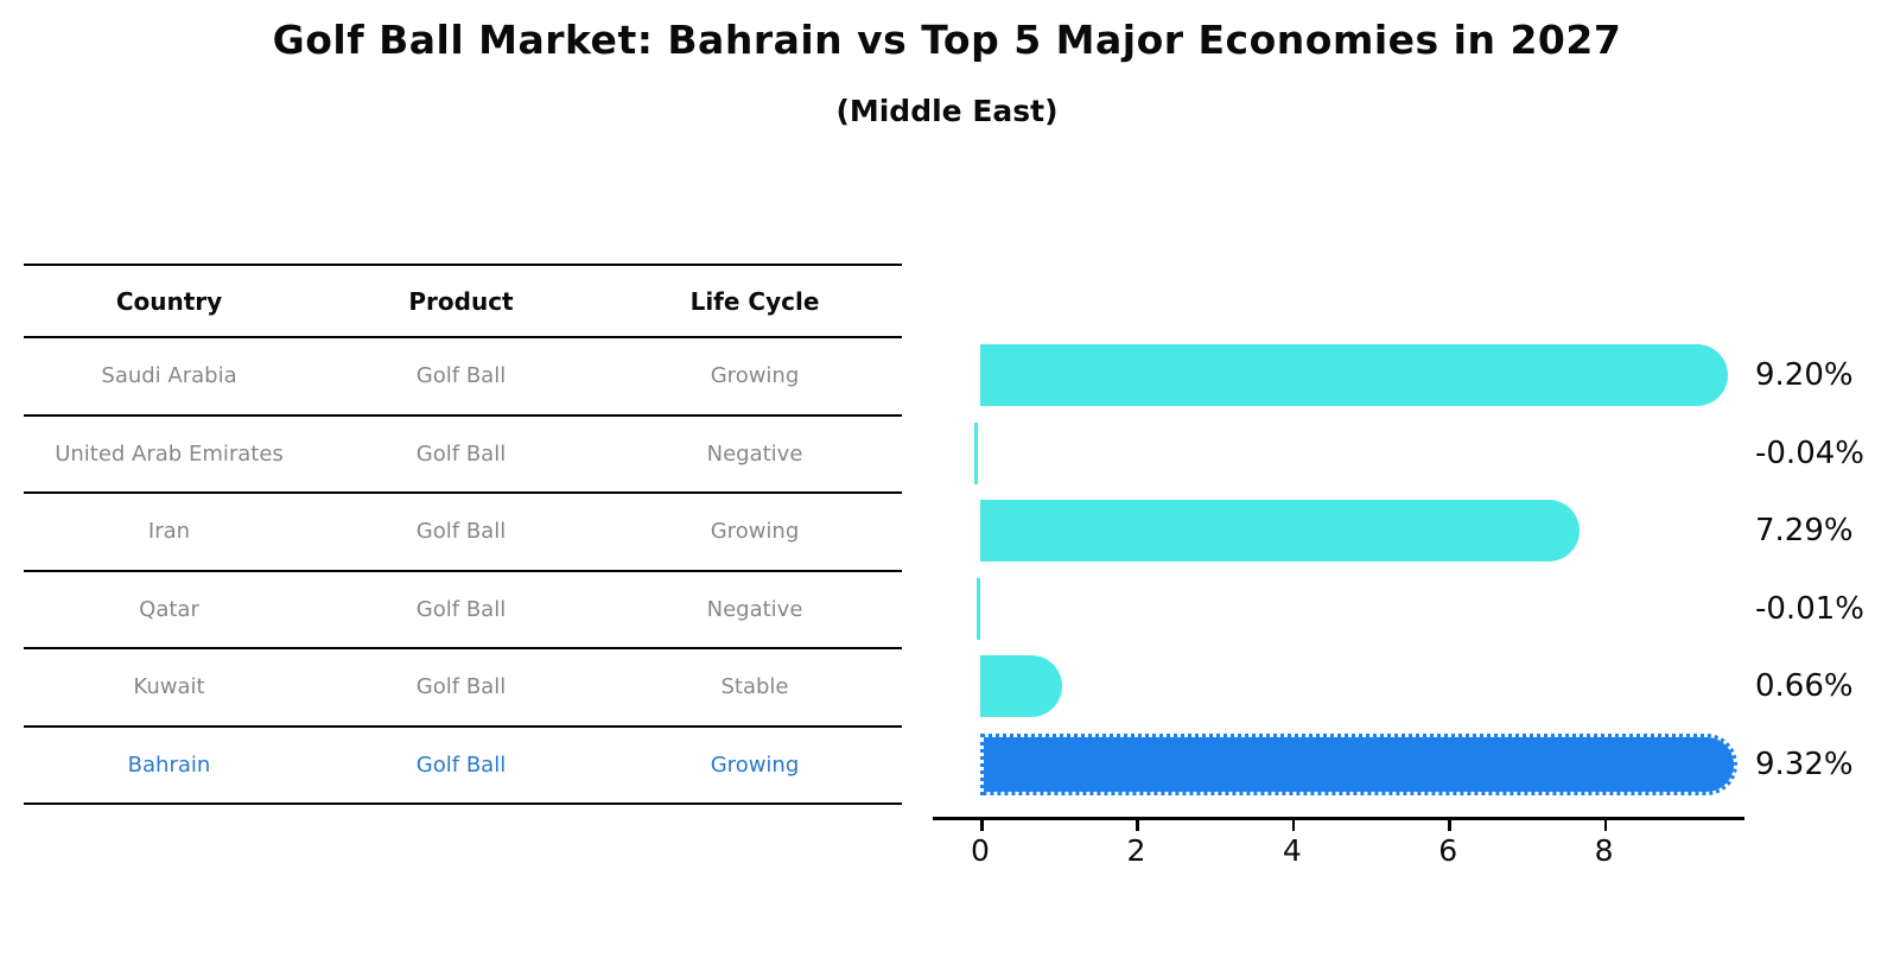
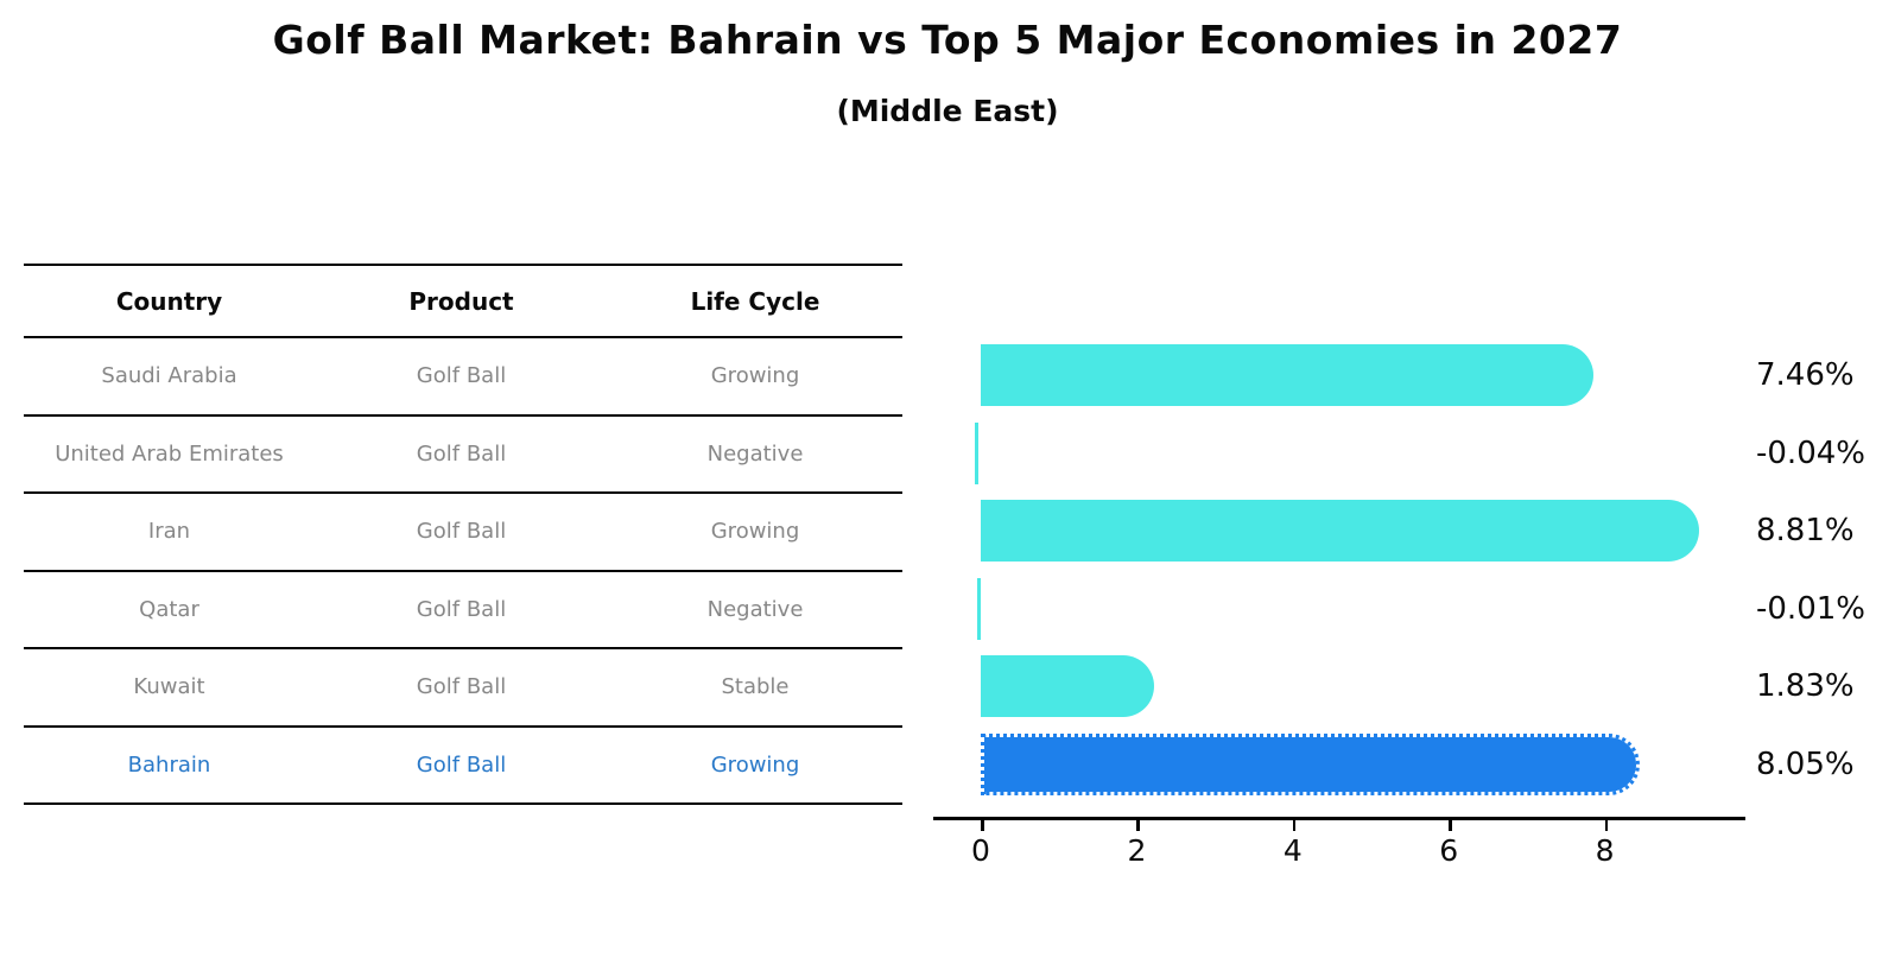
Saudi Arabia: 9.20% -> 7.46%
Iran: 7.29% -> 8.81%
Kuwait: 0.66% -> 1.83%
Bahrain: 9.32% -> 8.05%
